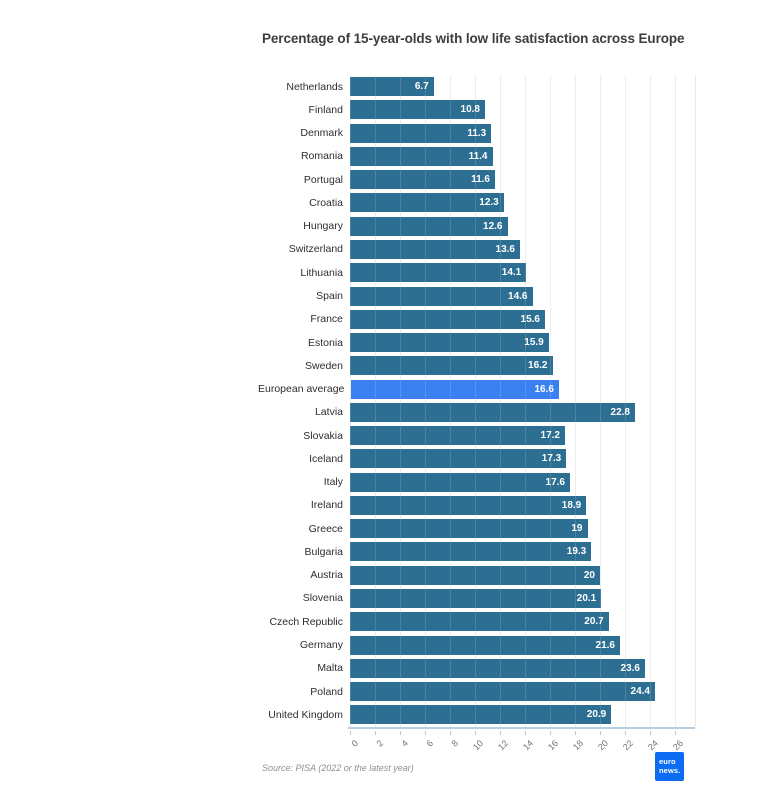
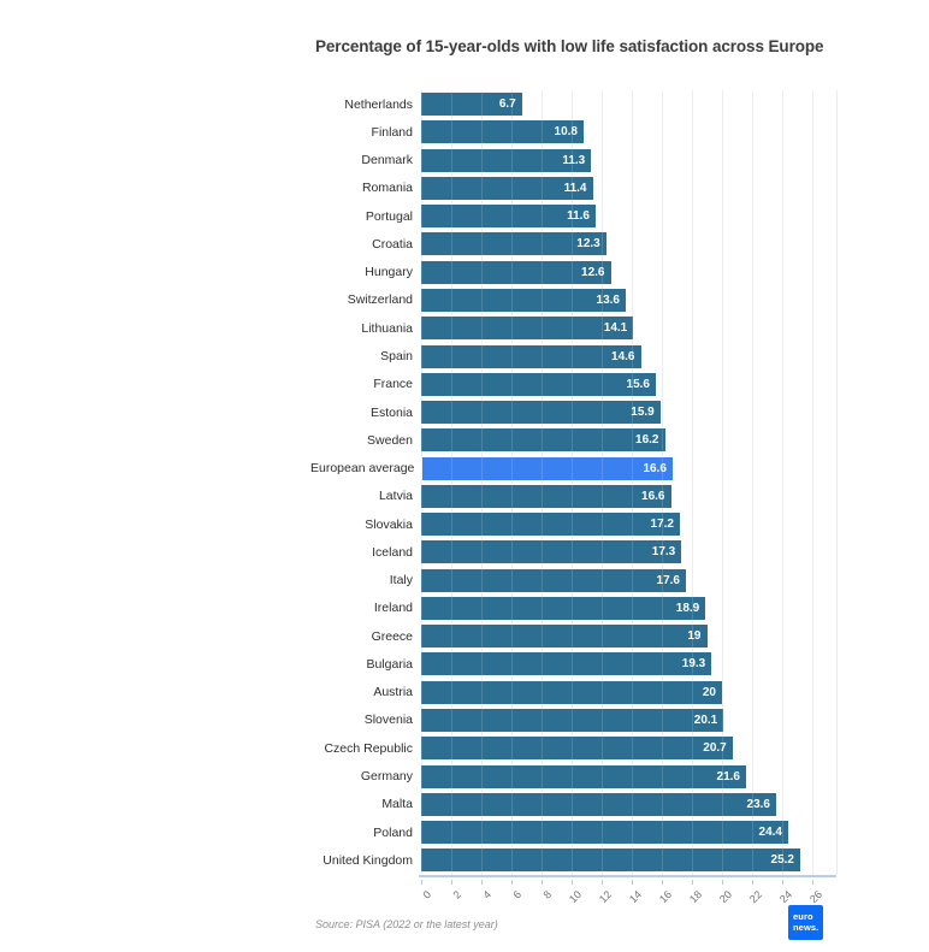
Latvia: 22.8 -> 16.6
United Kingdom: 20.9 -> 25.2
